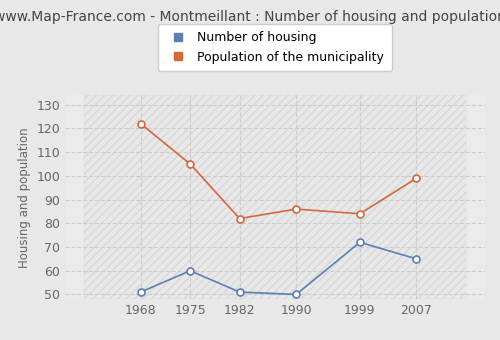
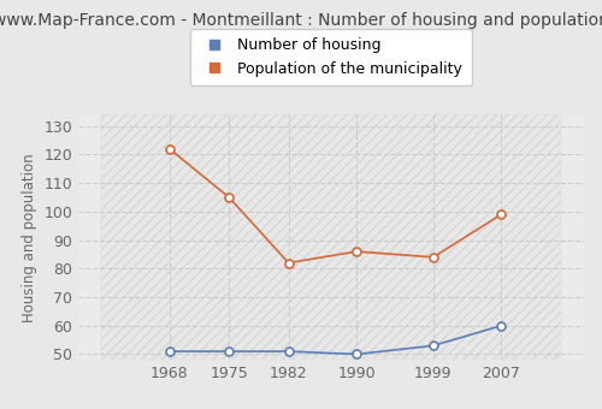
Number of housing/1975: 60 -> 51
Number of housing/1999: 72 -> 53
Number of housing/2007: 65 -> 60
